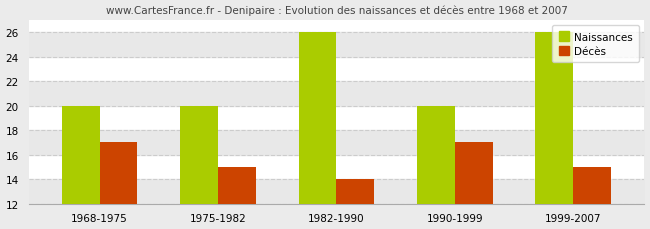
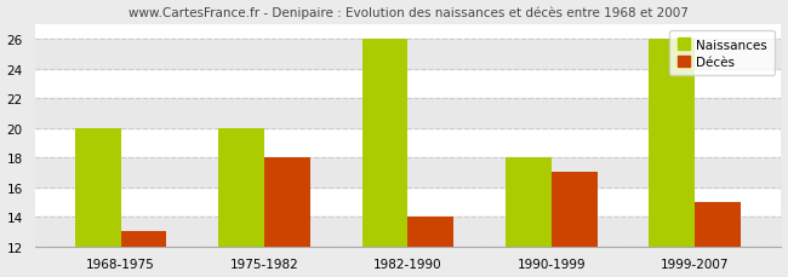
Décès/1968-1975: 17 -> 13
Décès/1975-1982: 15 -> 18
Naissances/1990-1999: 20 -> 18
